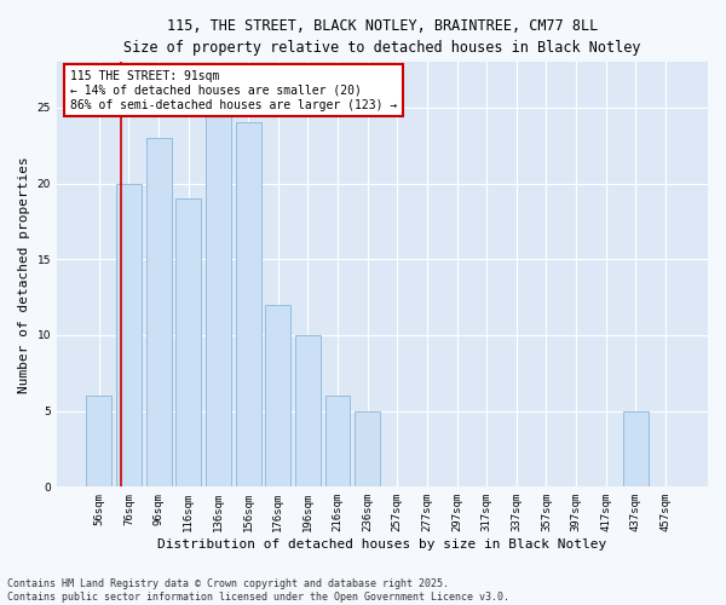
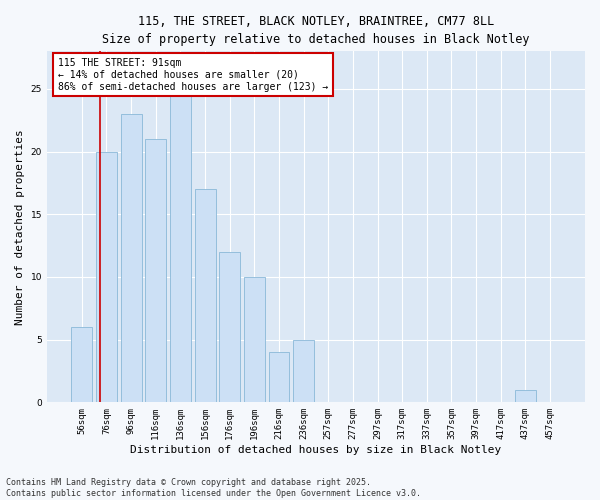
116sqm: 19 -> 21
156sqm: 24 -> 17
216sqm: 6 -> 4
437sqm: 5 -> 1
